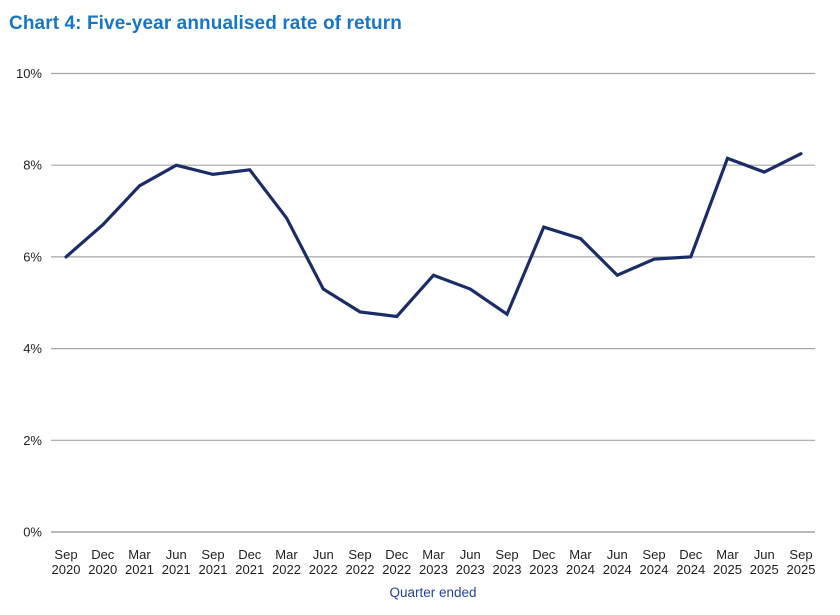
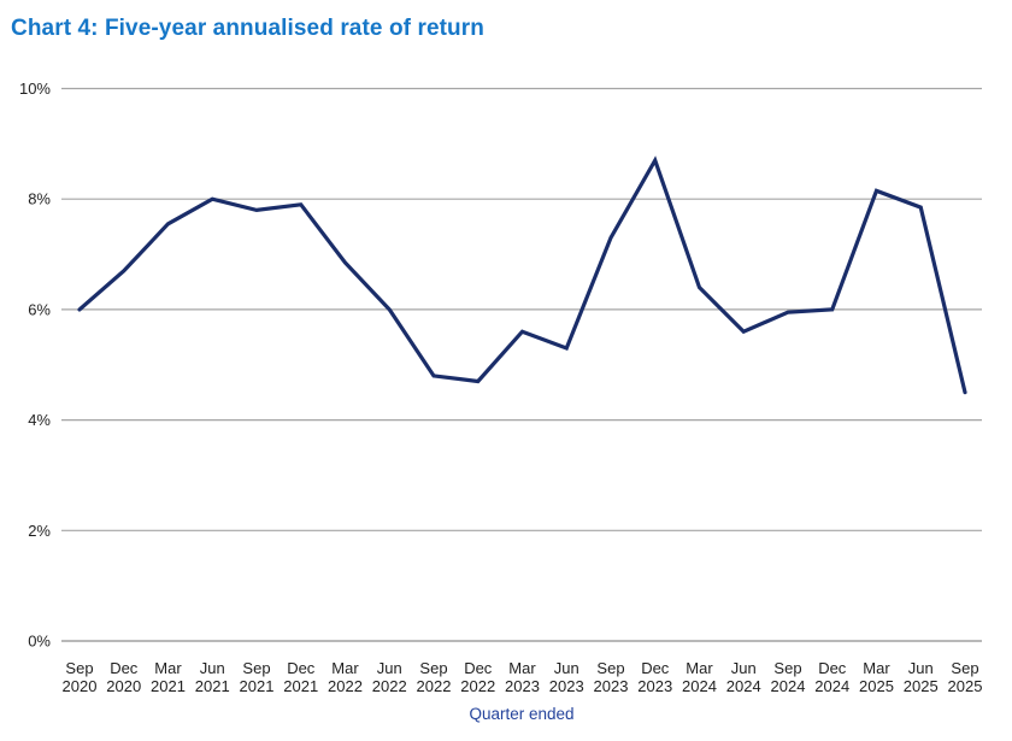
Jun 2022: 5.3% -> 6.0%
Sep 2023: 4.8% -> 7.3%
Dec 2023: 6.7% -> 8.7%
Sep 2025: 8.2% -> 4.5%
